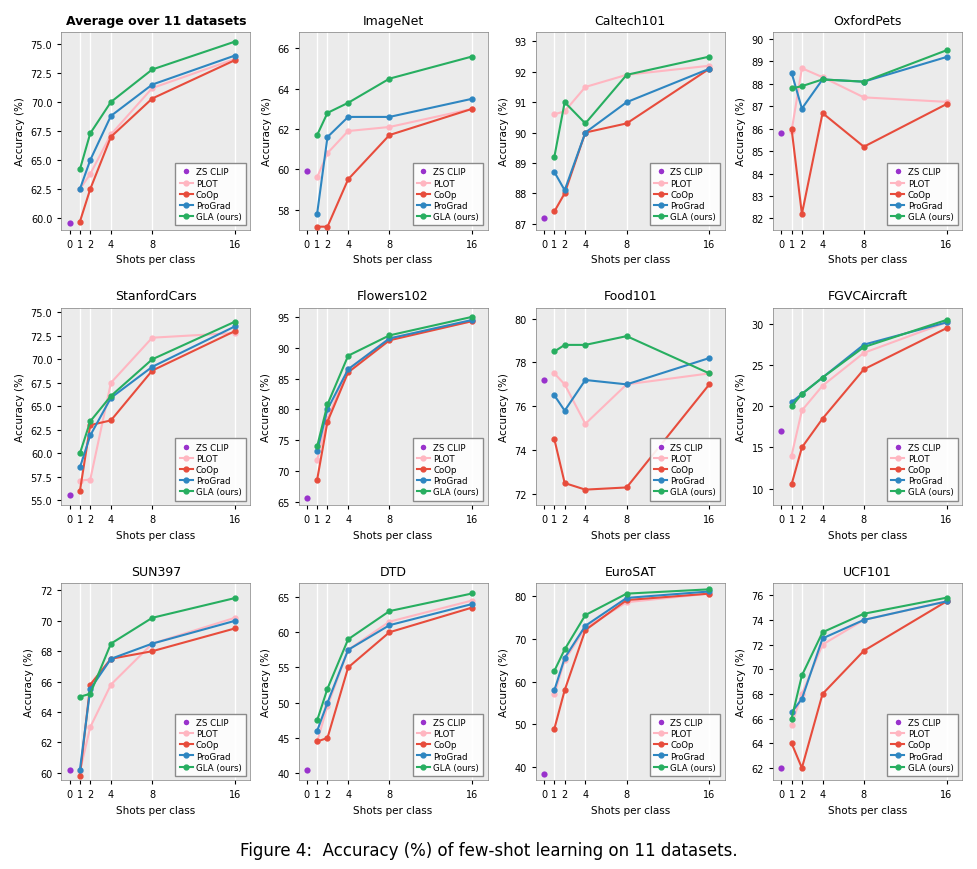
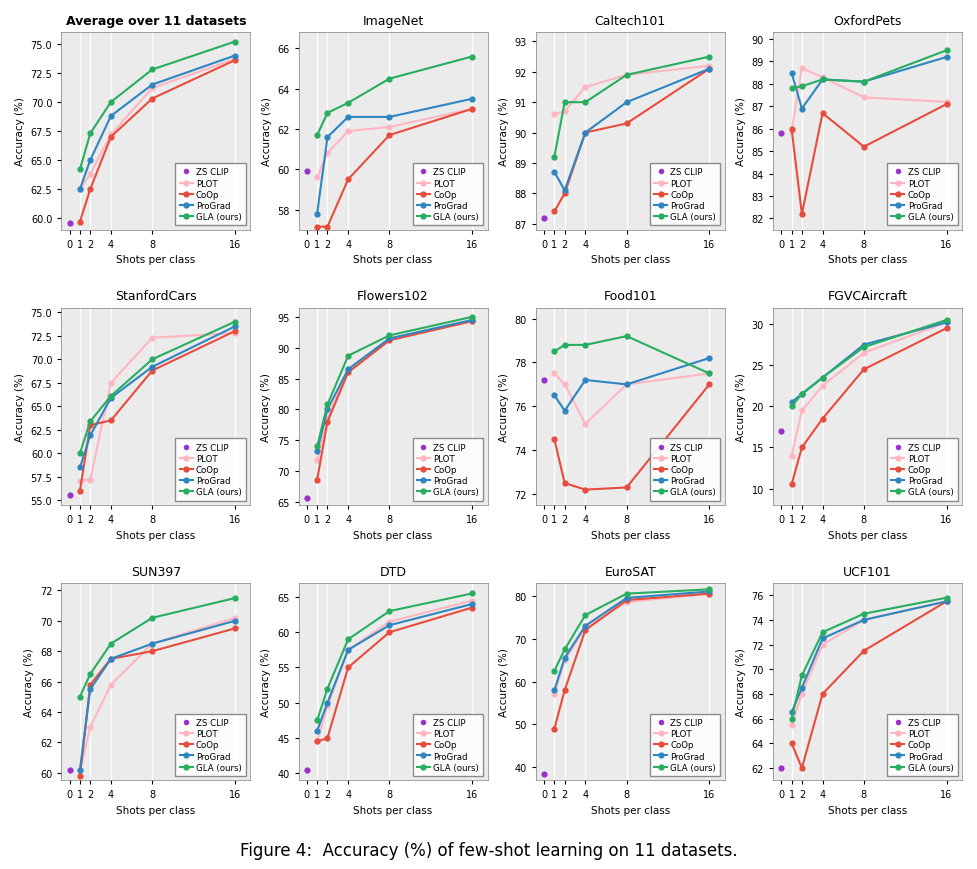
Caltech101/GLA (ours)/4: 90.3 -> 91.0
SUN397/GLA (ours)/2: 65.2 -> 66.5
UCF101/ProGrad/2: 67.6 -> 68.5
